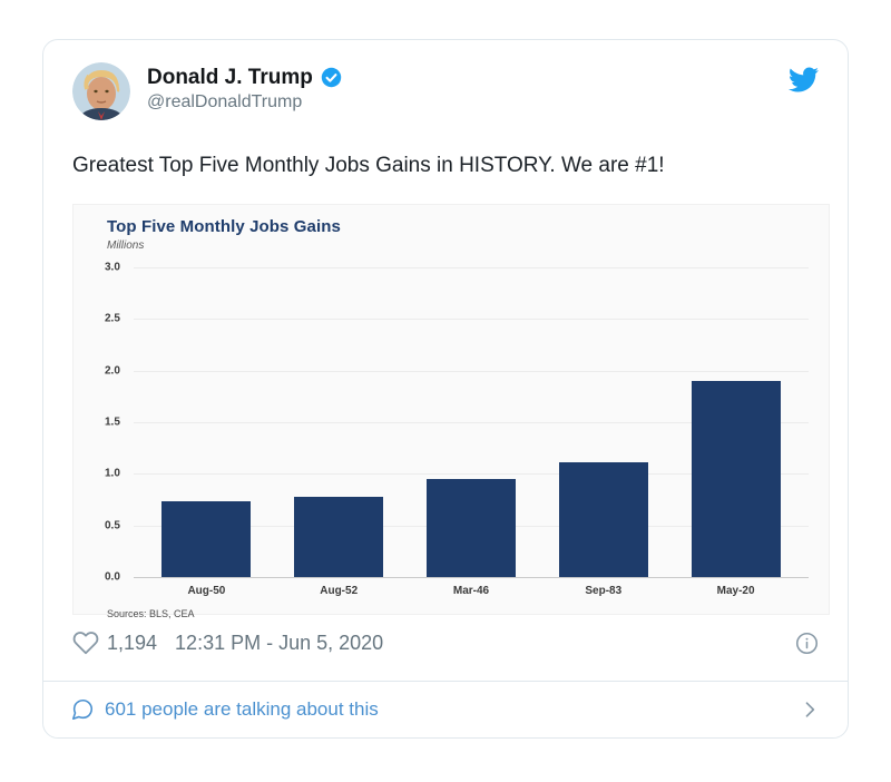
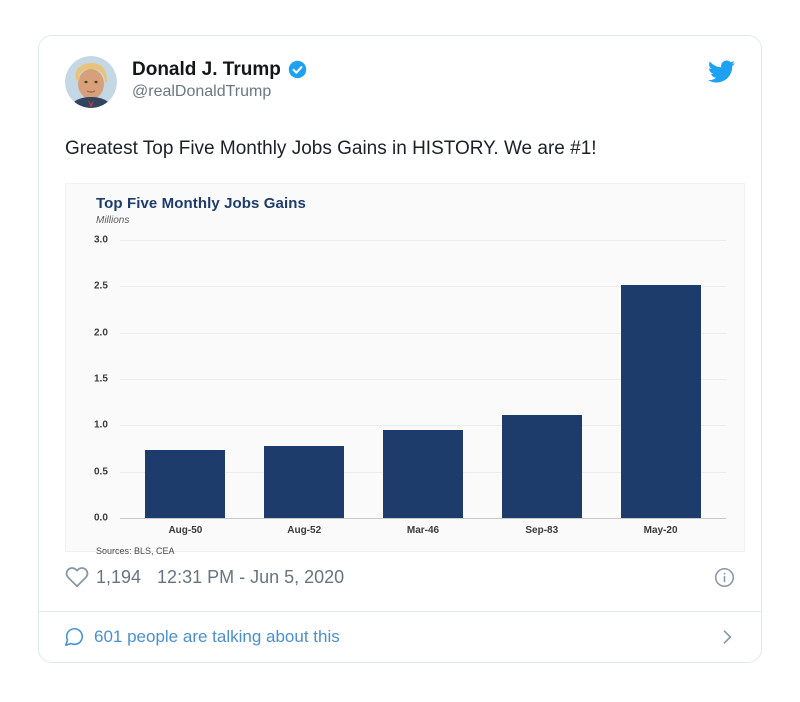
May-20: 1.9 -> 2.5
